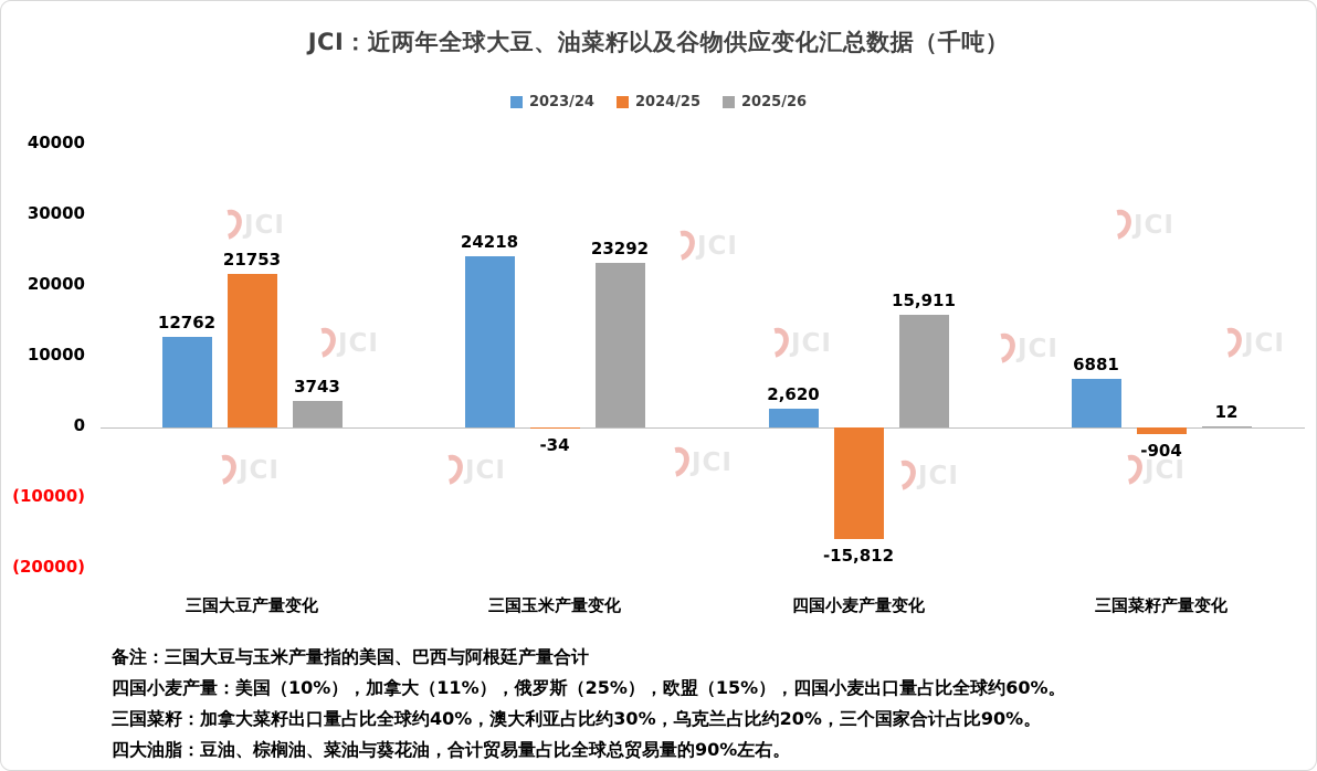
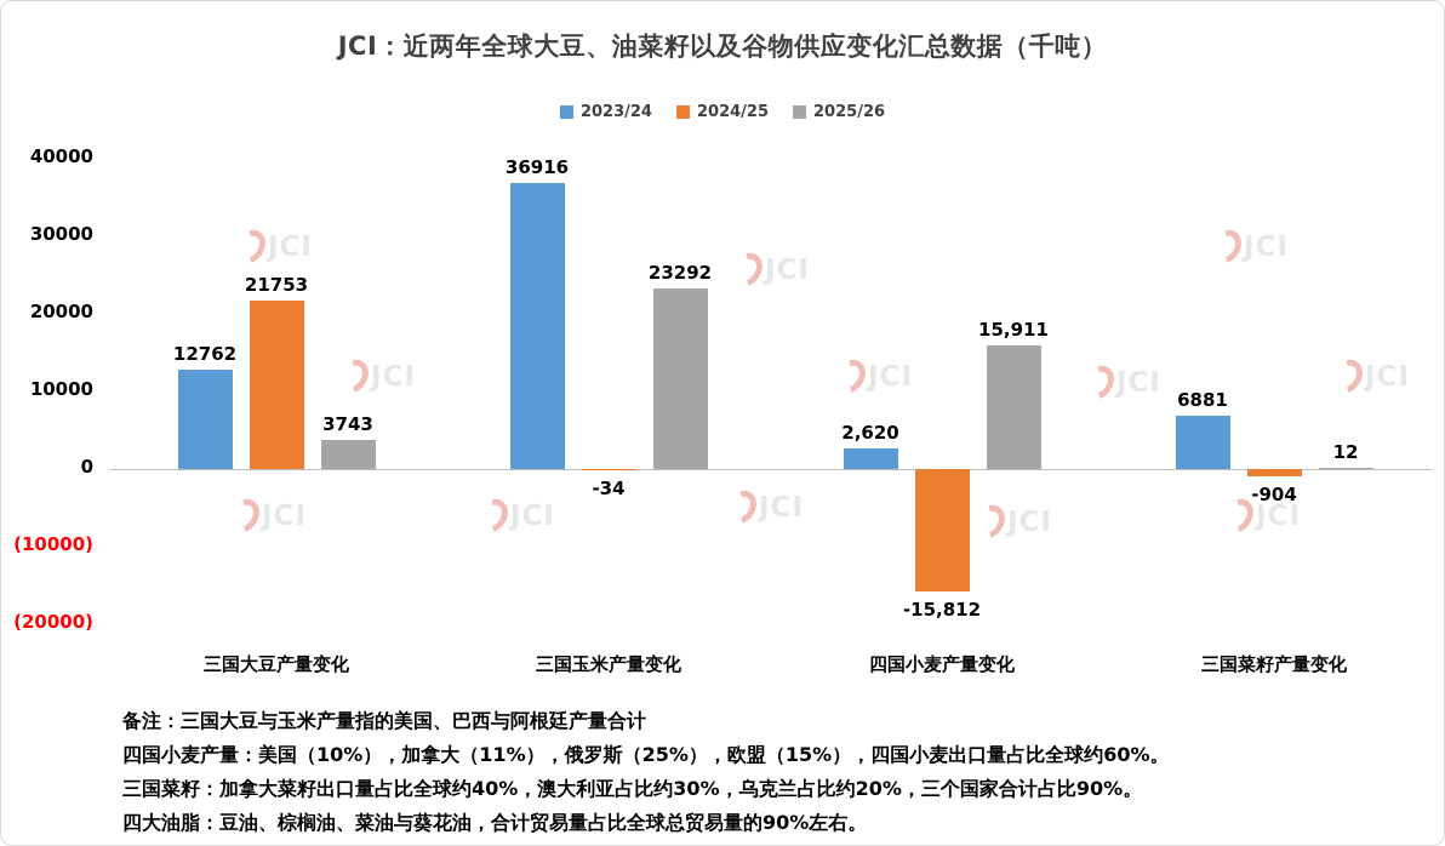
2023/24/三国玉米产量变化: 24218 -> 36916
